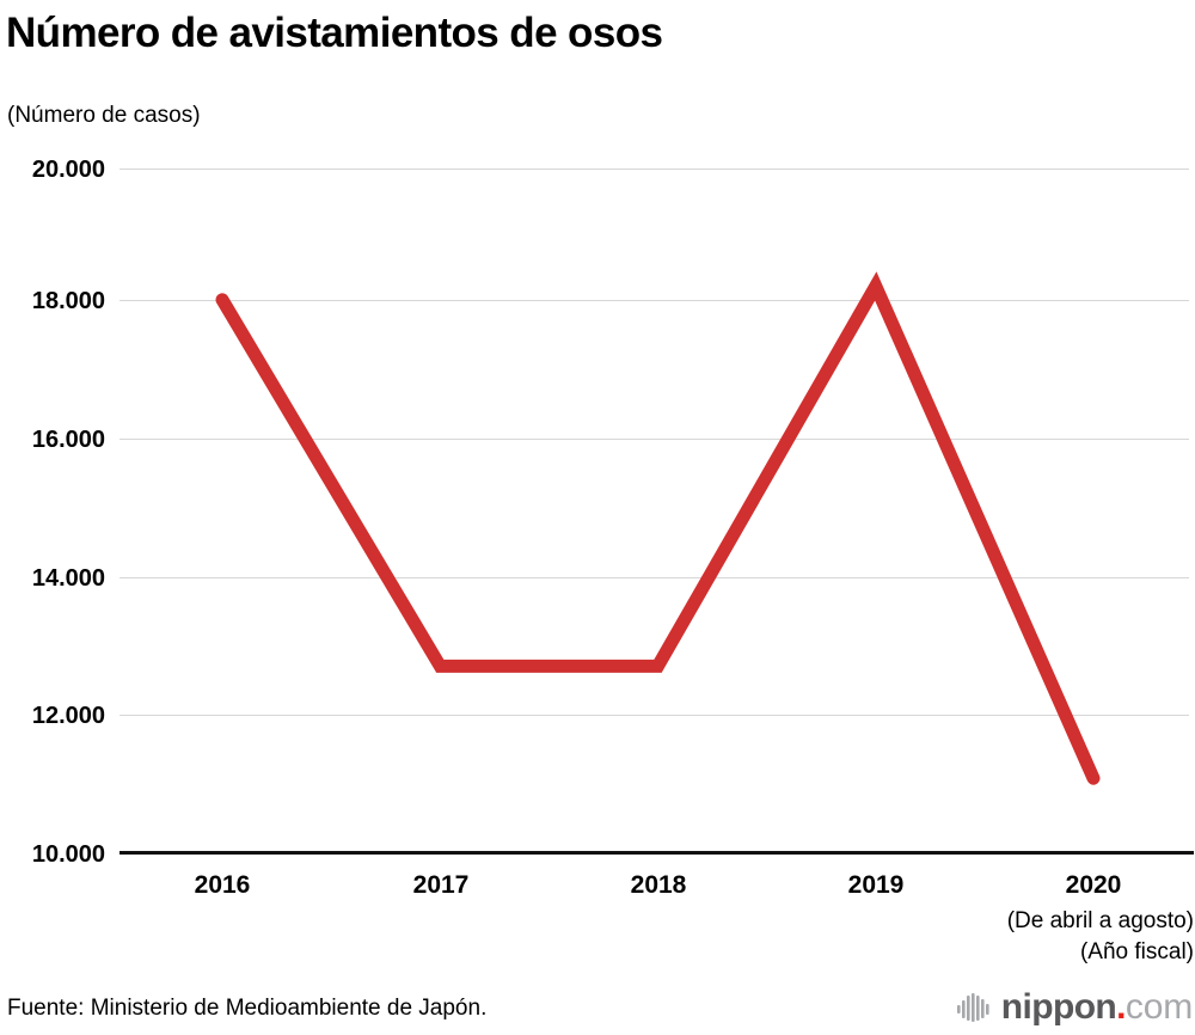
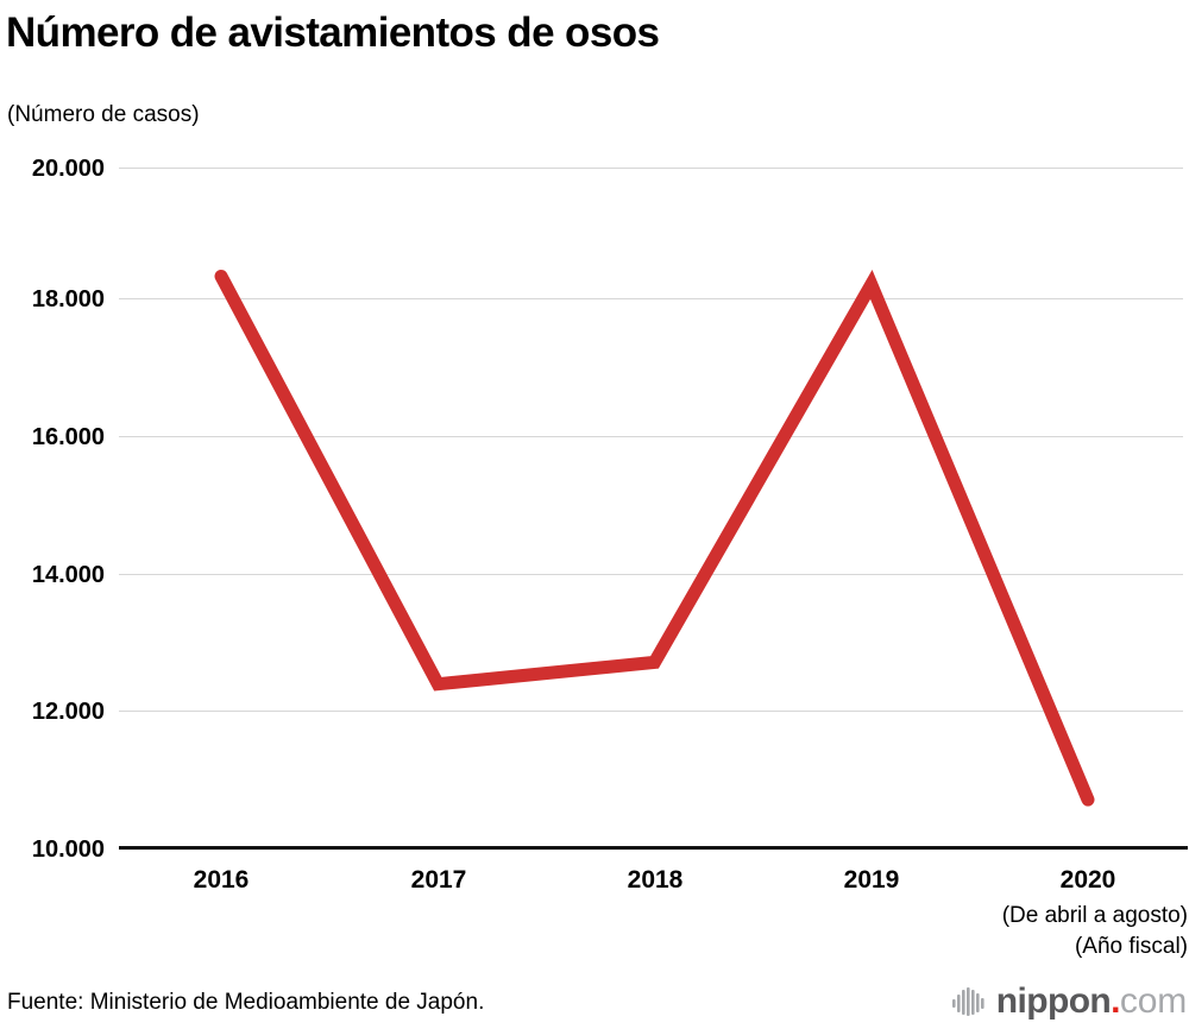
2016: 18100 -> 18400
2017: 12700 -> 12400
2020: 11100 -> 10700
